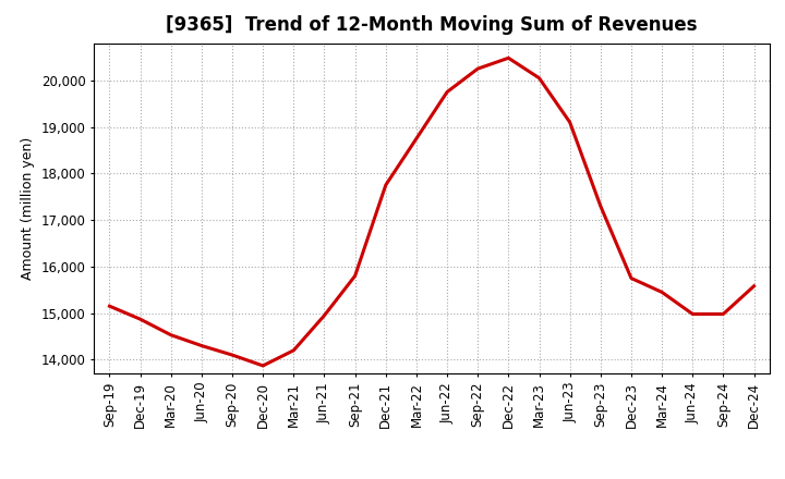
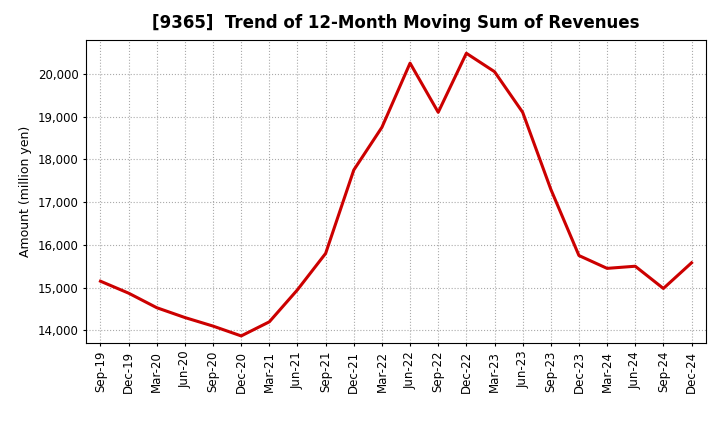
Jun-22: 19,750 -> 20,250
Sep-22: 20,250 -> 19,100
Jun-24: 14,980 -> 15,500
